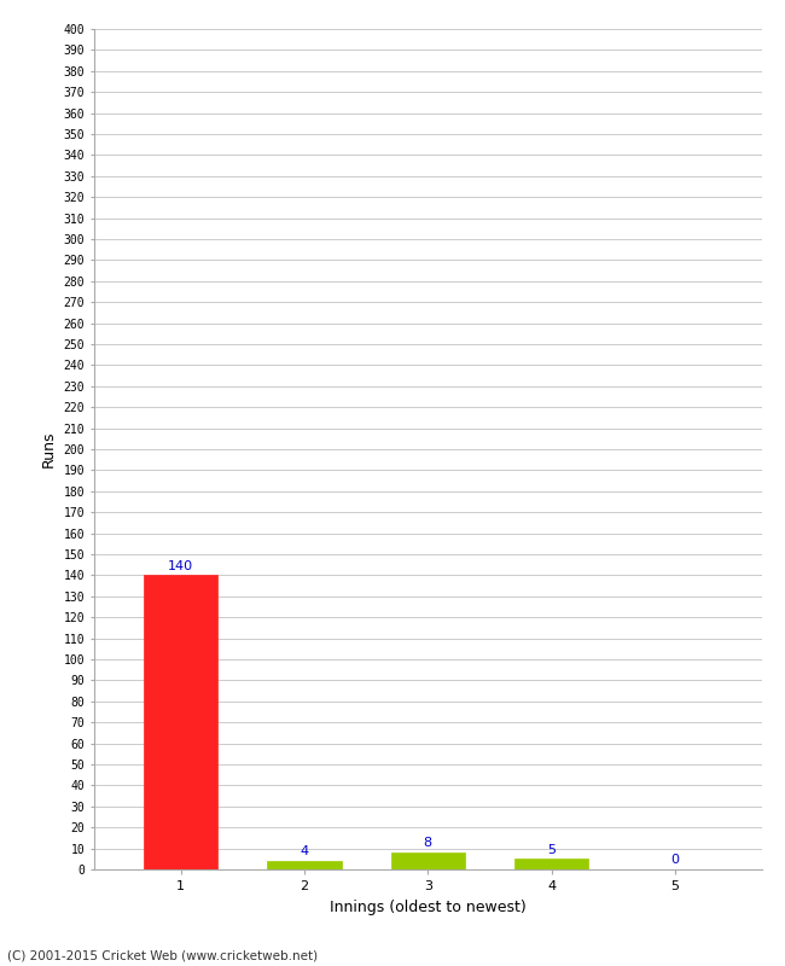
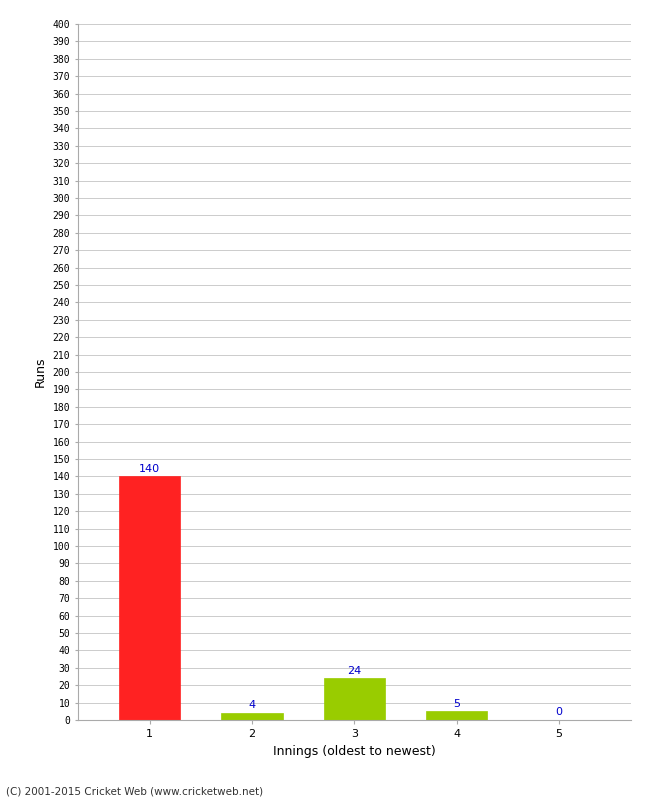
3: 8 -> 24
